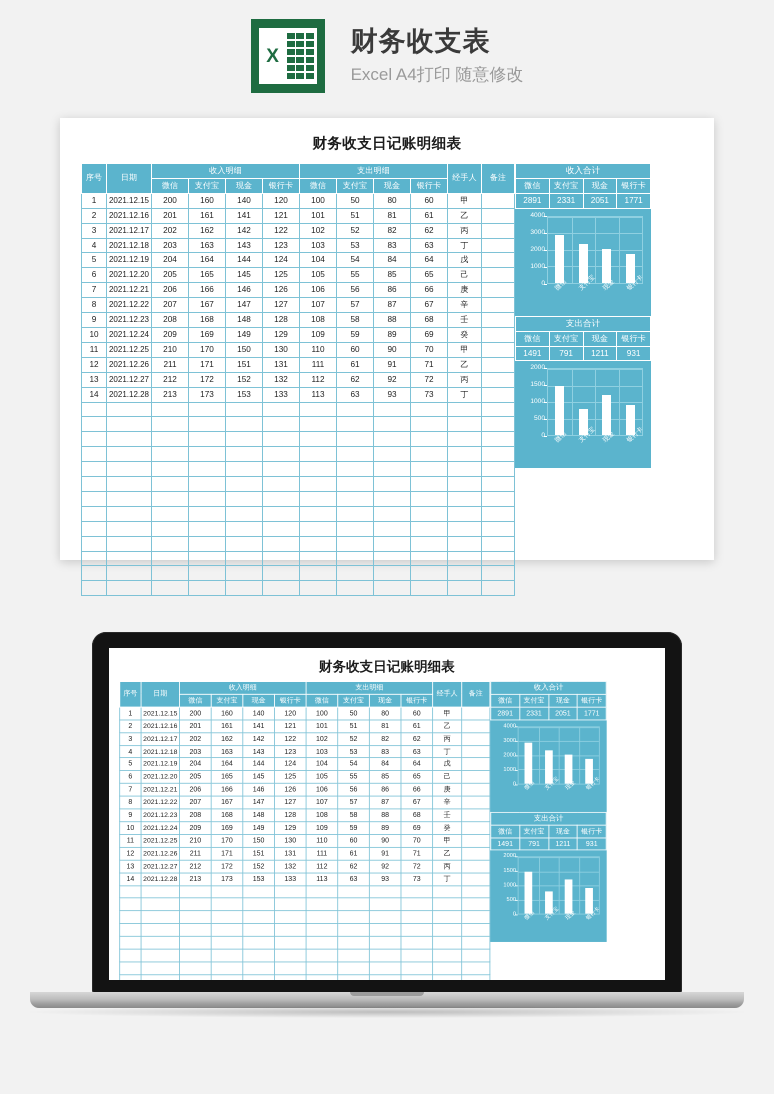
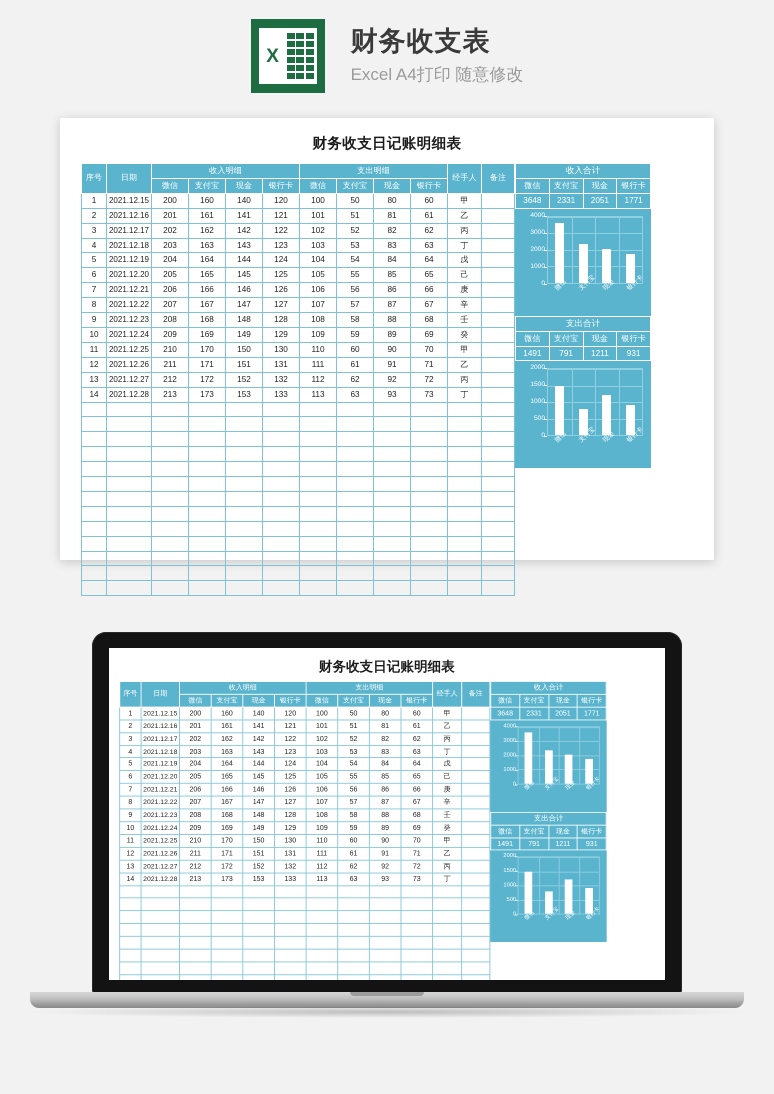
收入合计/微信: 2891 -> 3648
